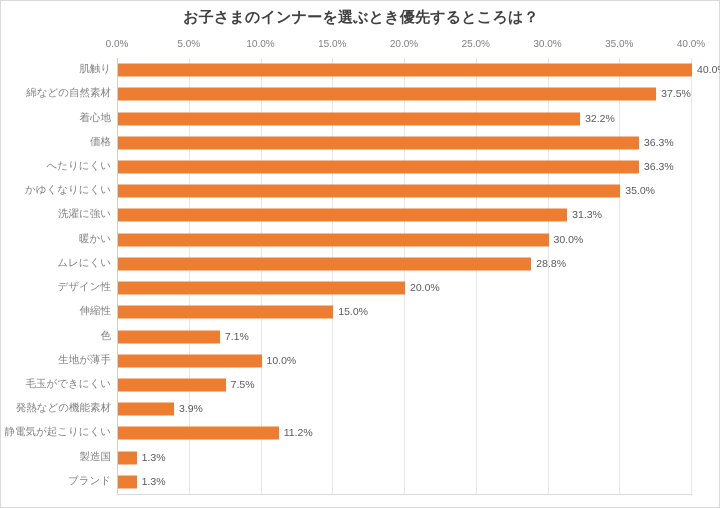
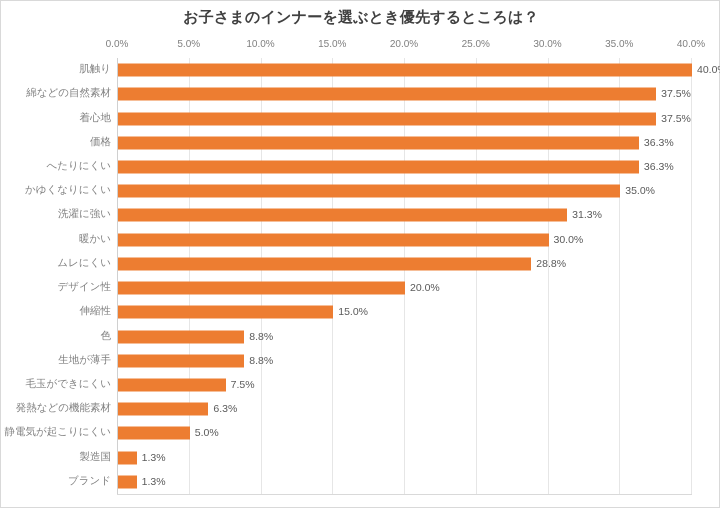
着心地: 32.2% -> 37.5%
色: 7.1% -> 8.8%
生地が薄手: 10.0% -> 8.8%
発熱などの機能素材: 3.9% -> 6.3%
静電気が起こりにくい: 11.2% -> 5.0%
